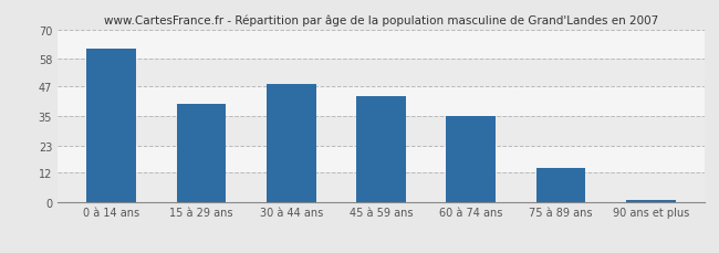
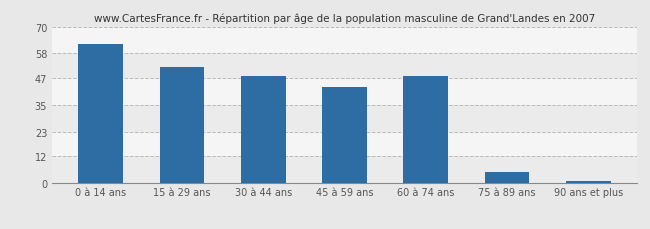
15 à 29 ans: 40 -> 52
60 à 74 ans: 35 -> 48
75 à 89 ans: 14 -> 5
